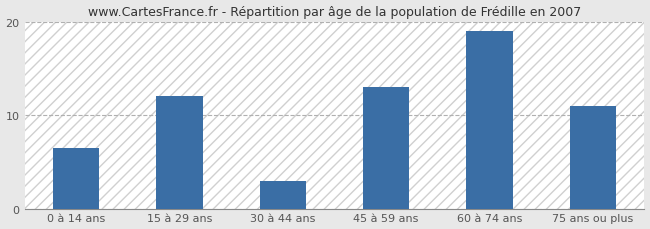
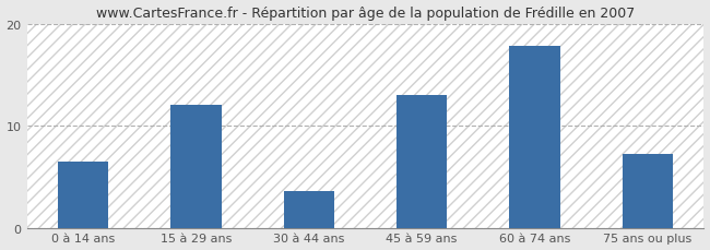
30 à 44 ans: 3.0 -> 3.6
60 à 74 ans: 19.0 -> 17.8
75 ans ou plus: 11.0 -> 7.2
